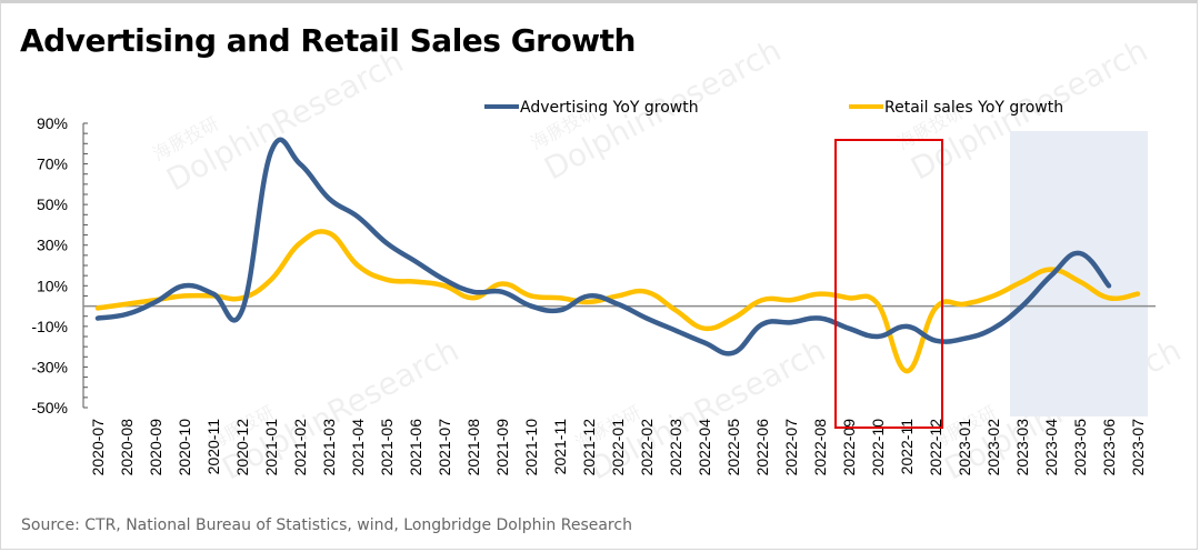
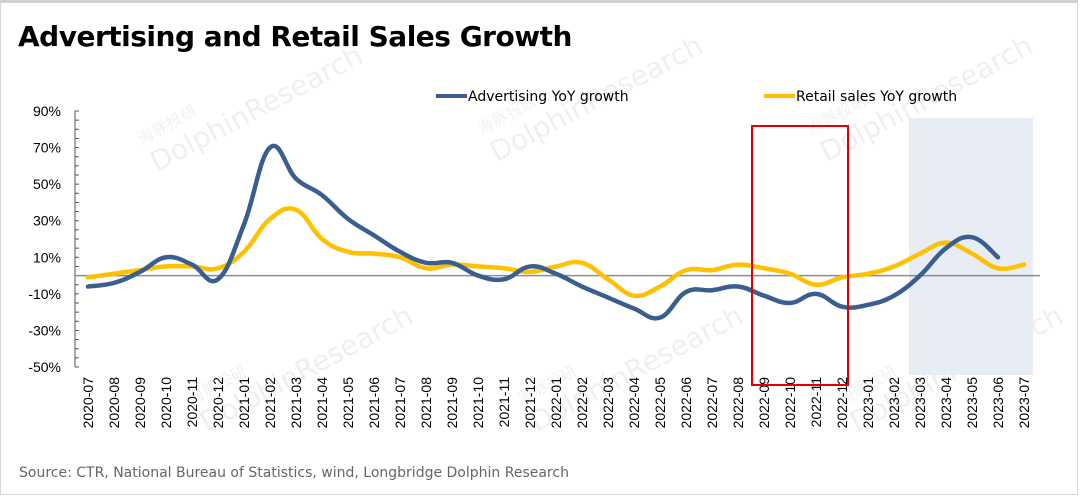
Advertising YoY growth/2021-01: 76% -> 28%
Retail sales YoY growth/2021-09: 11% -> 6%
Retail sales YoY growth/2022-11: -32% -> -5%
Advertising YoY growth/2023-05: 26% -> 21%
